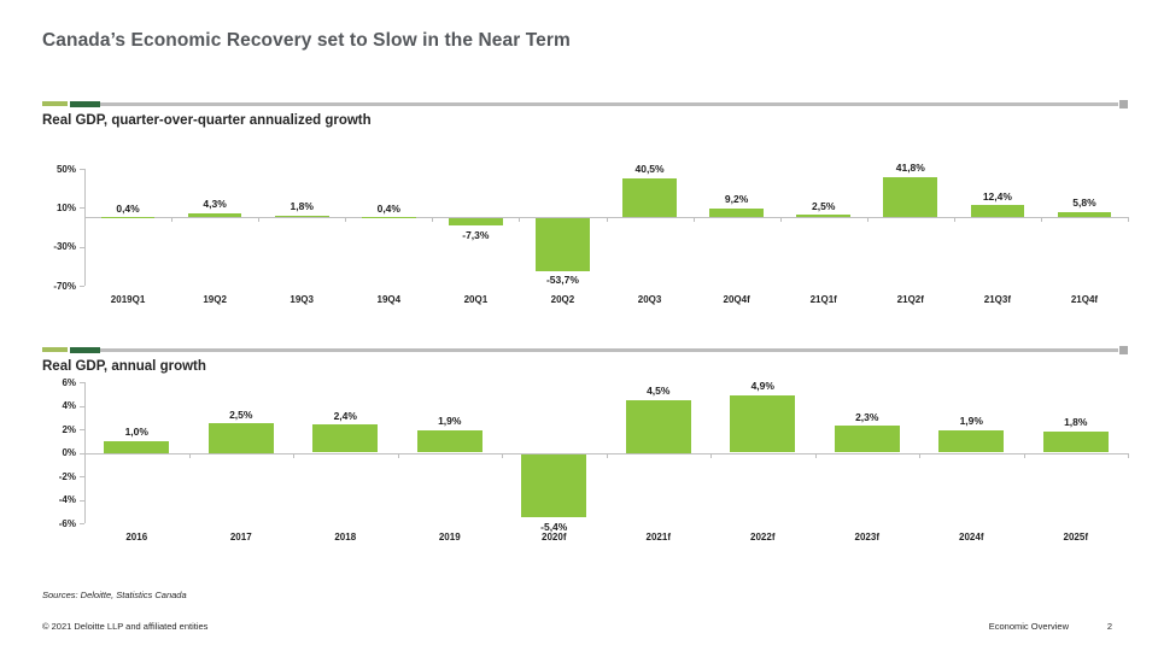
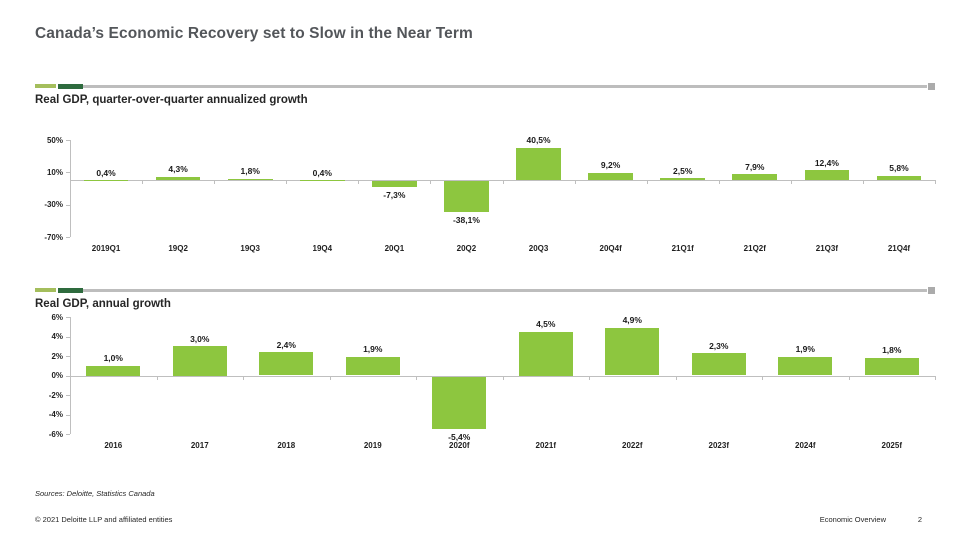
Real GDP, quarter-over-quarter annualized growth/20Q2: -53,7% -> -38,1%
Real GDP, quarter-over-quarter annualized growth/21Q2f: 41,8% -> 7,9%
Real GDP, annual growth/2017: 2,5% -> 3,0%
